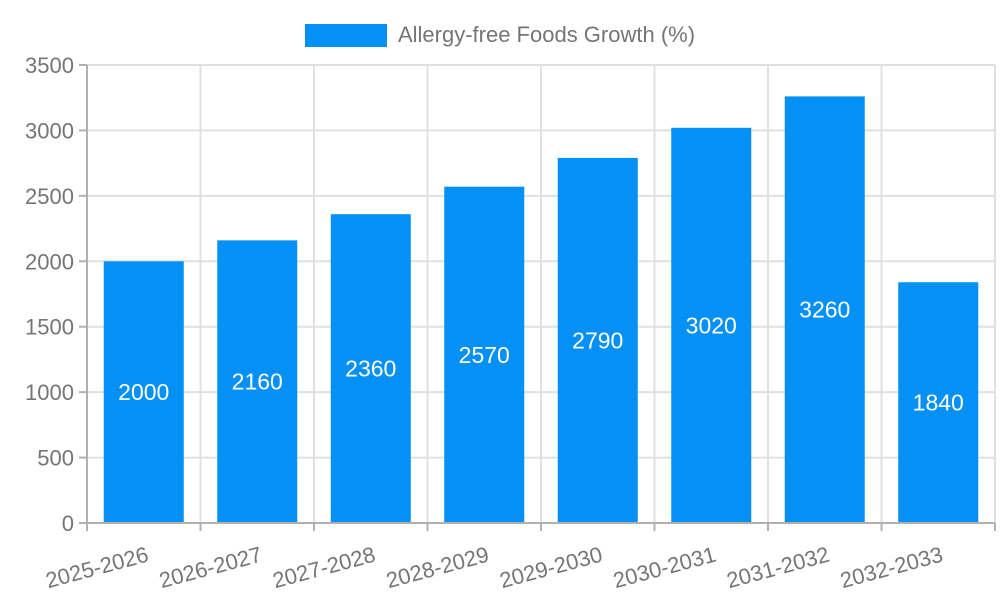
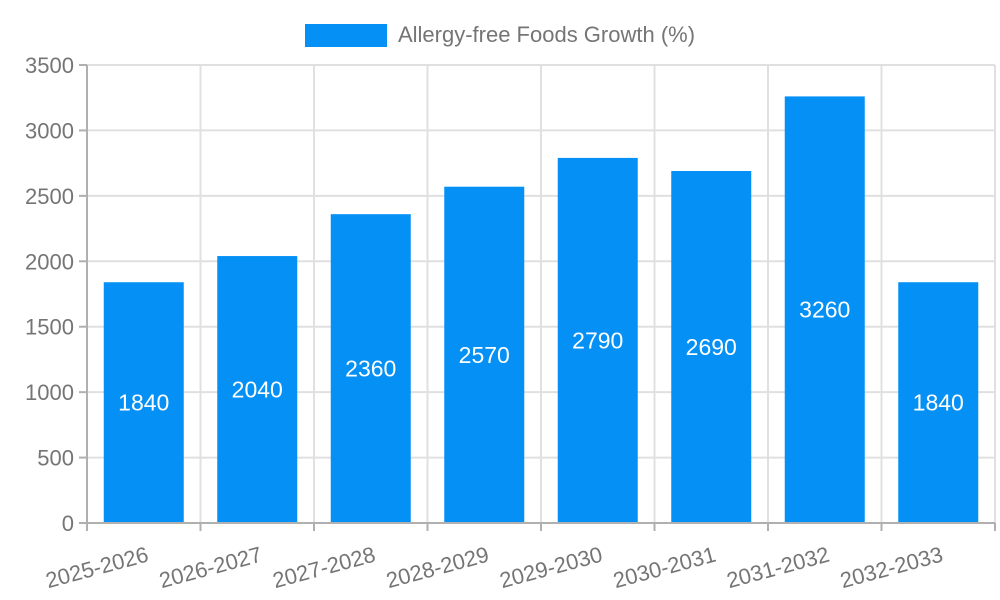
2025-2026: 2000 -> 1840
2026-2027: 2160 -> 2040
2030-2031: 3020 -> 2690
